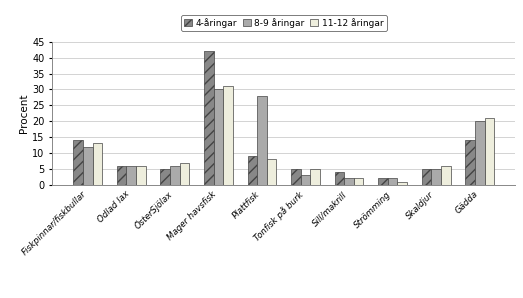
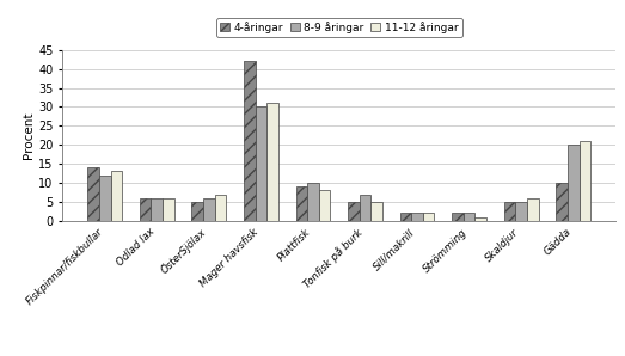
8-9 åringar/Plattfisk: 28 -> 10
8-9 åringar/Tonfisk på burk: 3 -> 7
4-åringar/Sill/makrill: 4 -> 2
4-åringar/Gädda: 14 -> 10
